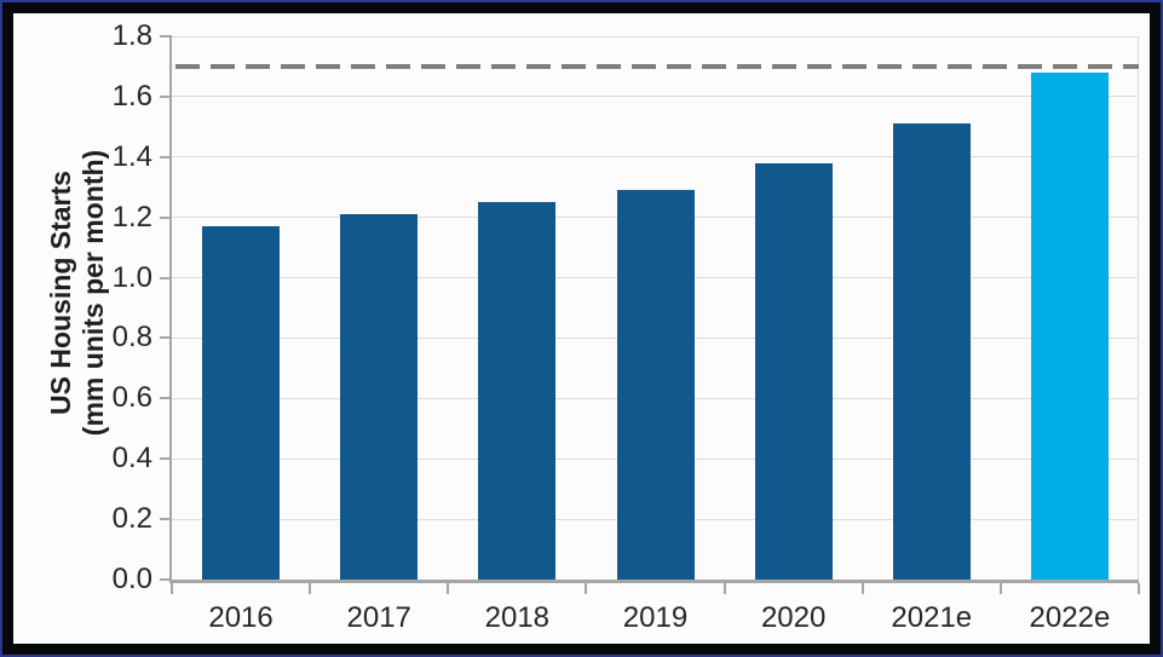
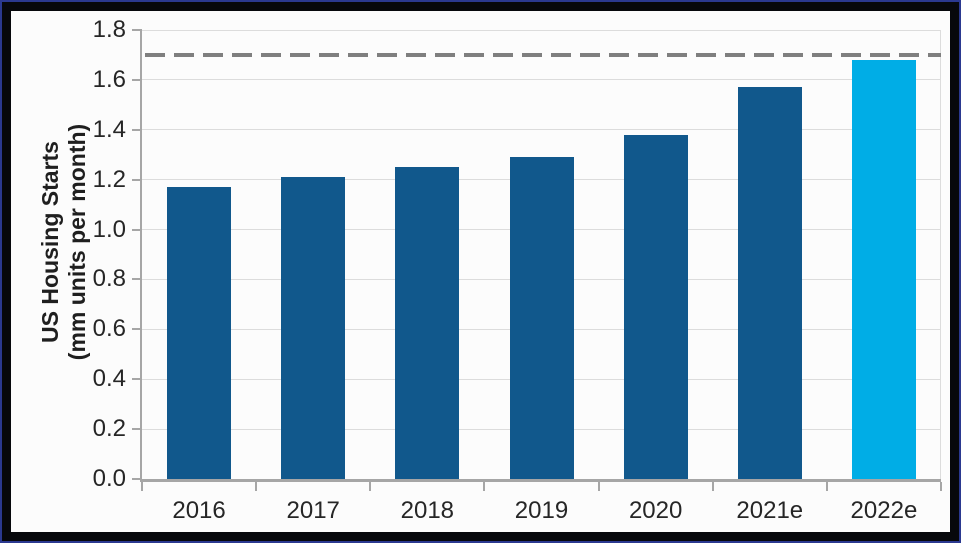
2021e: 1.51 -> 1.57
